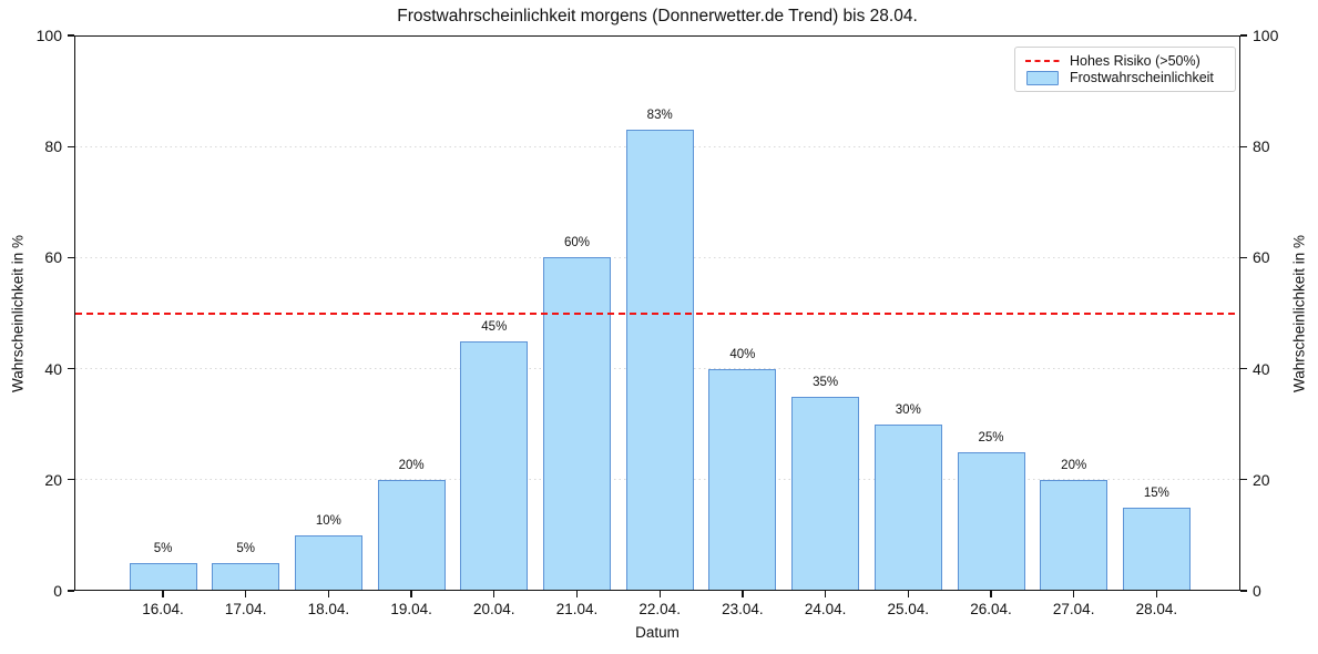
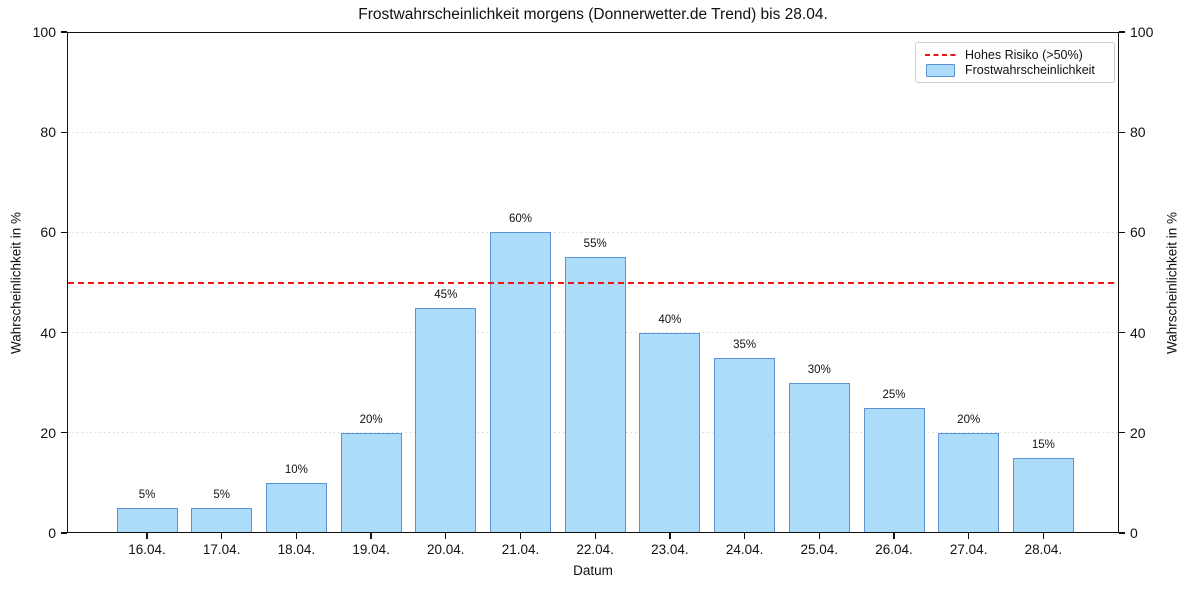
22.04.: 83% -> 55%
